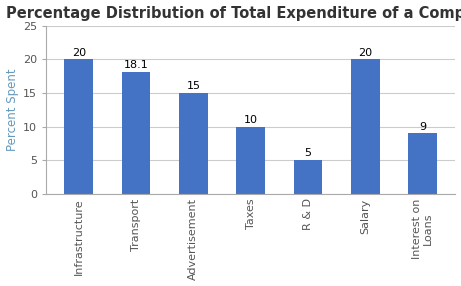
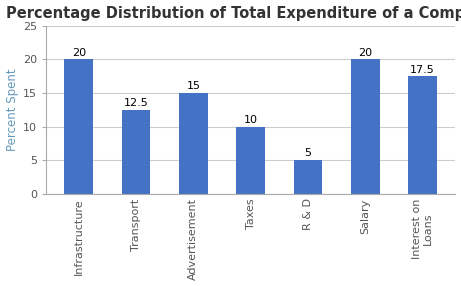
Transport: 18.1 -> 12.5
Interest on Loans: 9 -> 17.5
